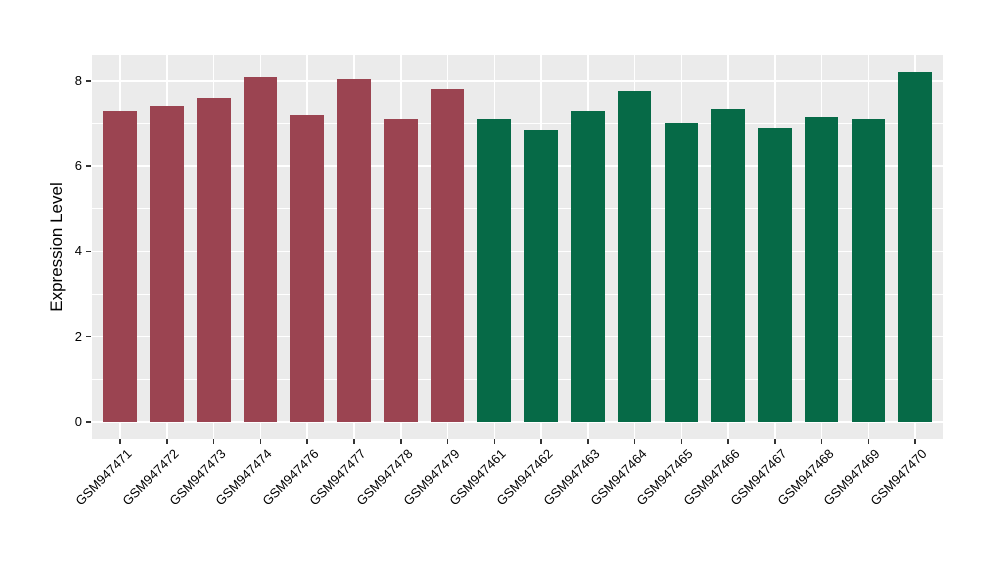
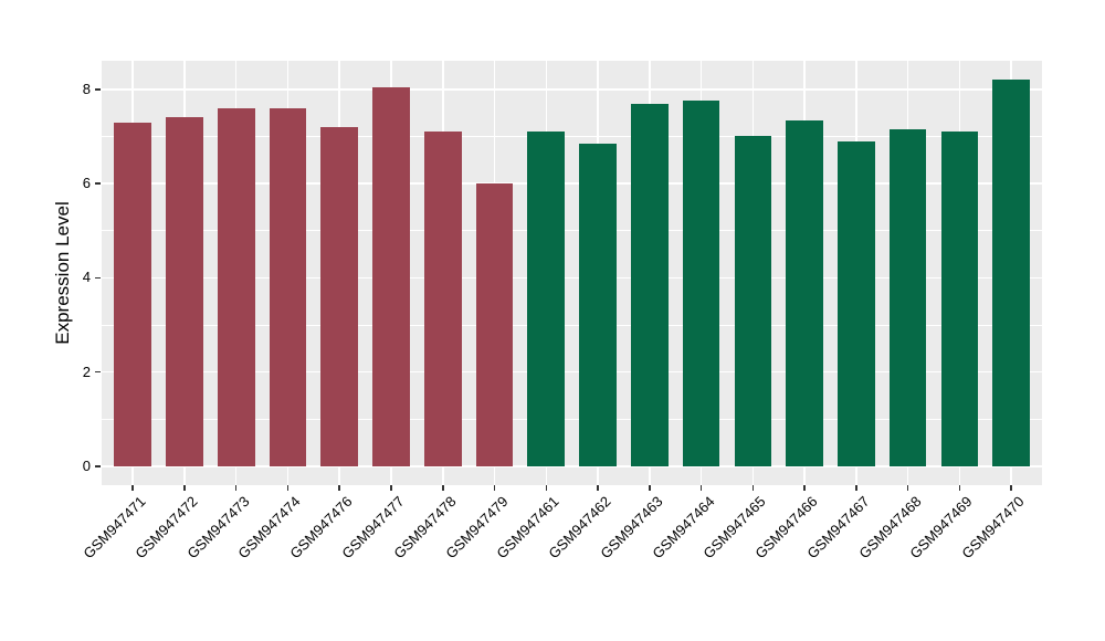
GSM947474: 8.1 -> 7.6
GSM947479: 7.8 -> 6.0
GSM947463: 7.3 -> 7.7
